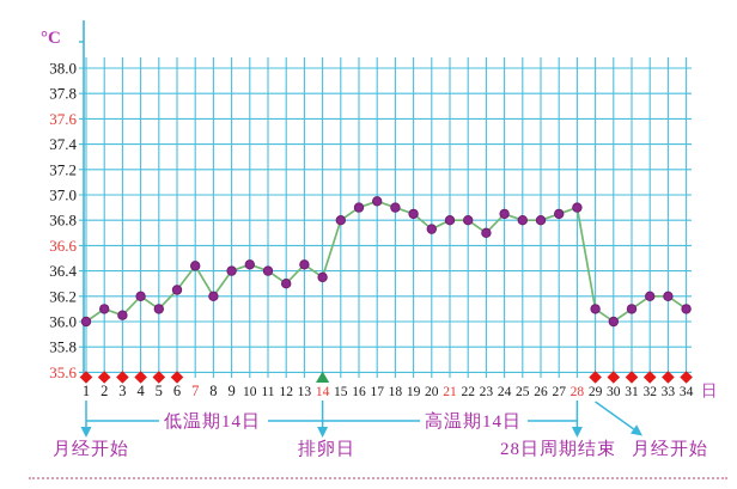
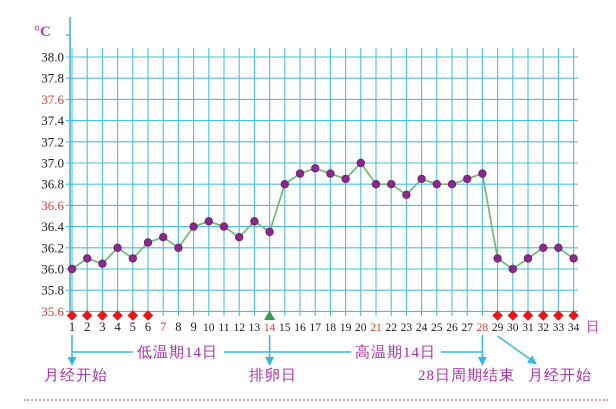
7: 36.44 -> 36.30
20: 36.73 -> 37.00
